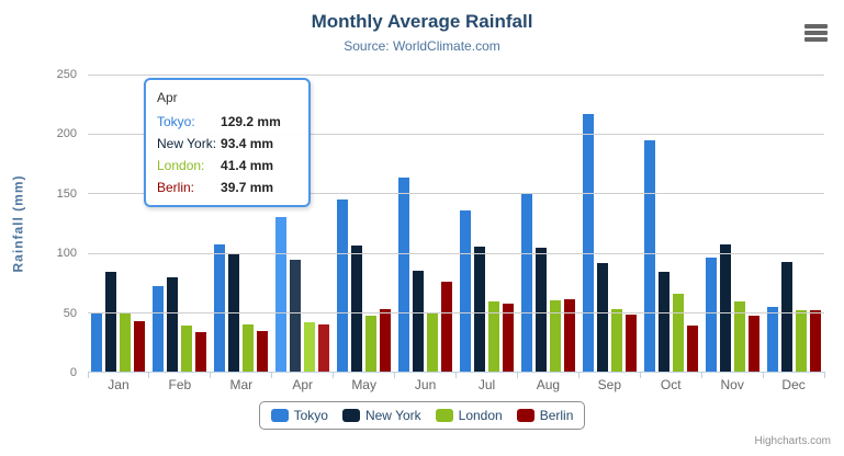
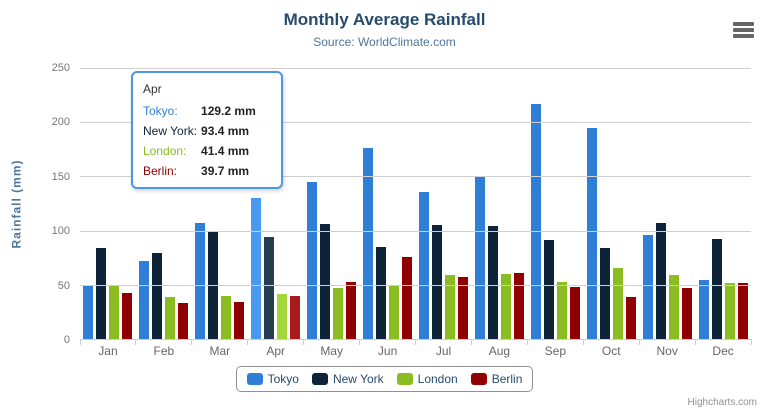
Tokyo/Jun: 163 -> 176
